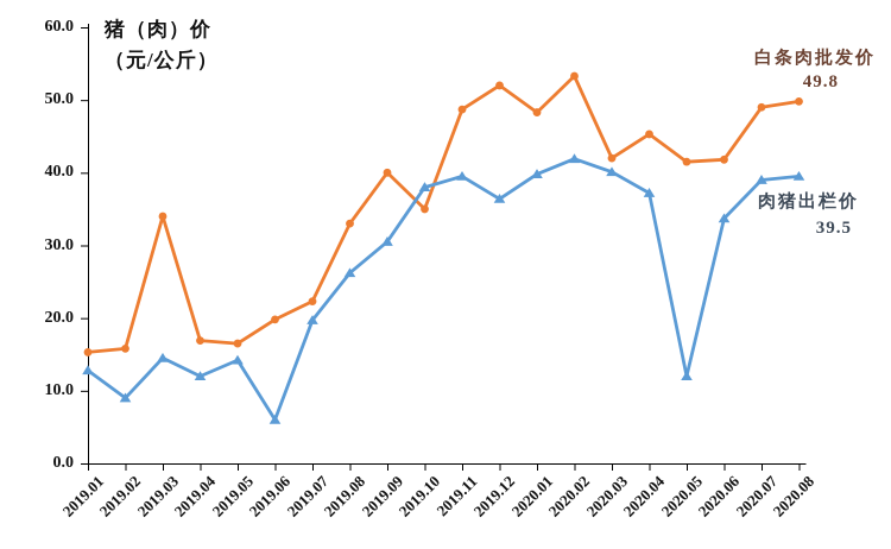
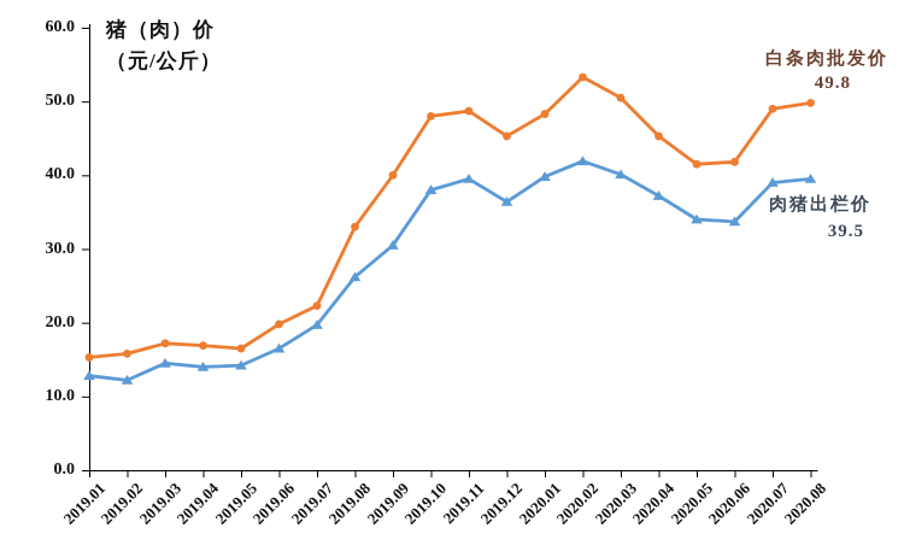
肉猪出栏价/2019.02: 9 -> 12
白条肉批发价/2019.03: 34 -> 17
肉猪出栏价/2019.04: 12 -> 14
肉猪出栏价/2019.06: 6 -> 16
白条肉批发价/2019.10: 35 -> 48
白条肉批发价/2019.12: 52 -> 45
白条肉批发价/2020.03: 42 -> 50
肉猪出栏价/2020.05: 12 -> 34
